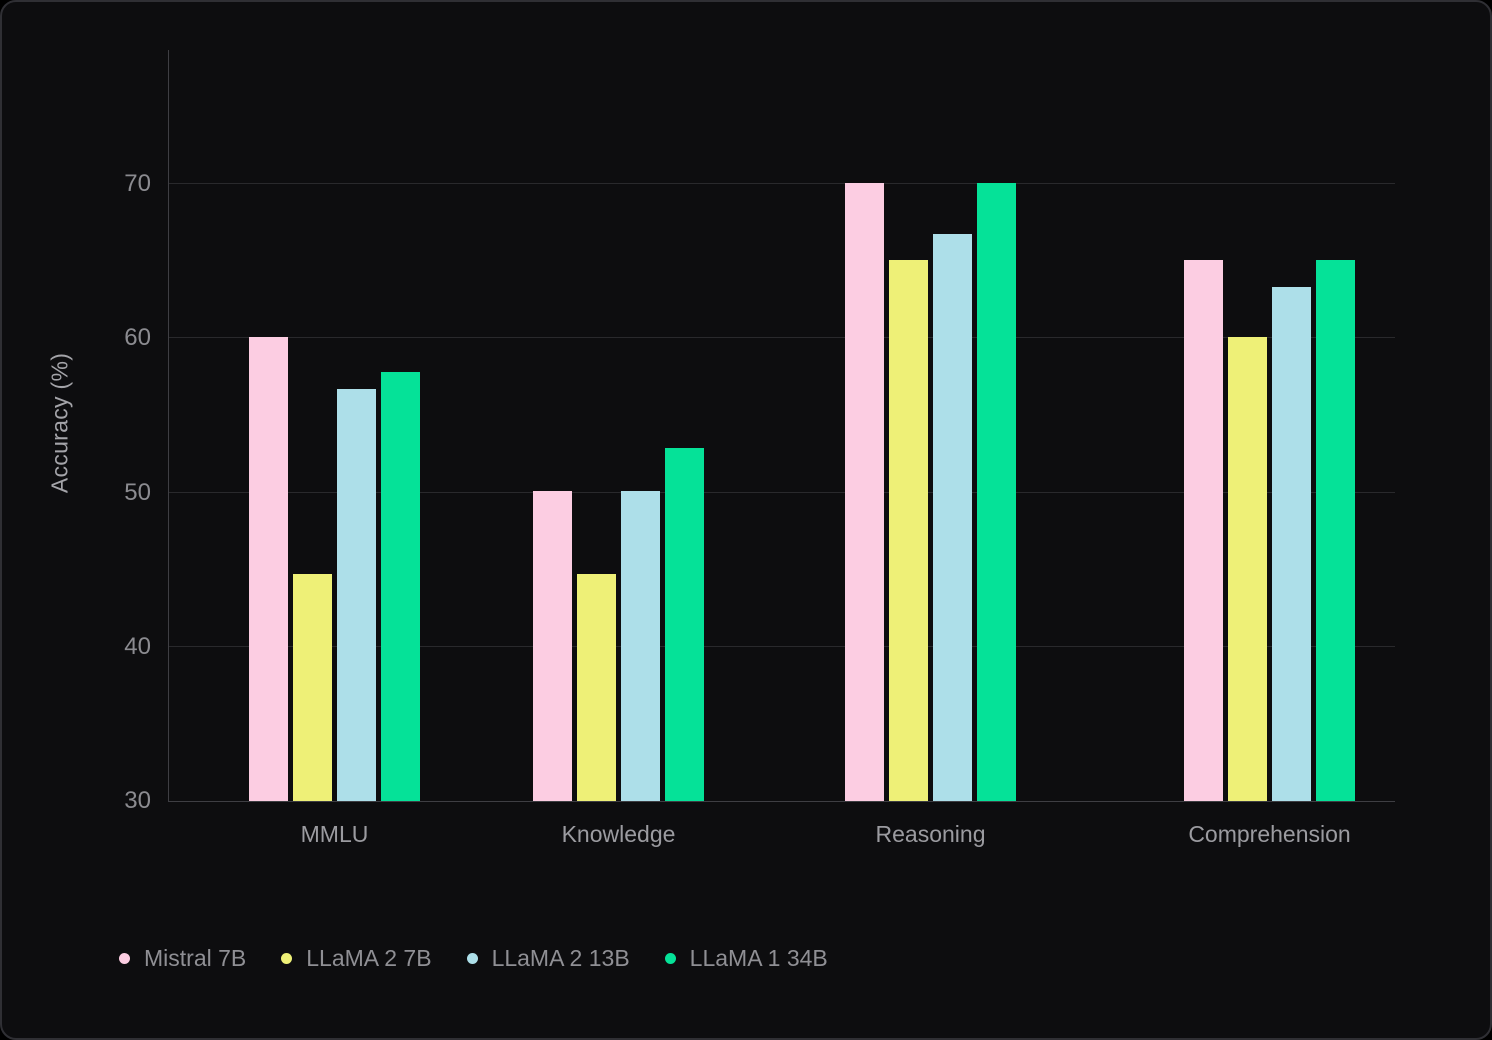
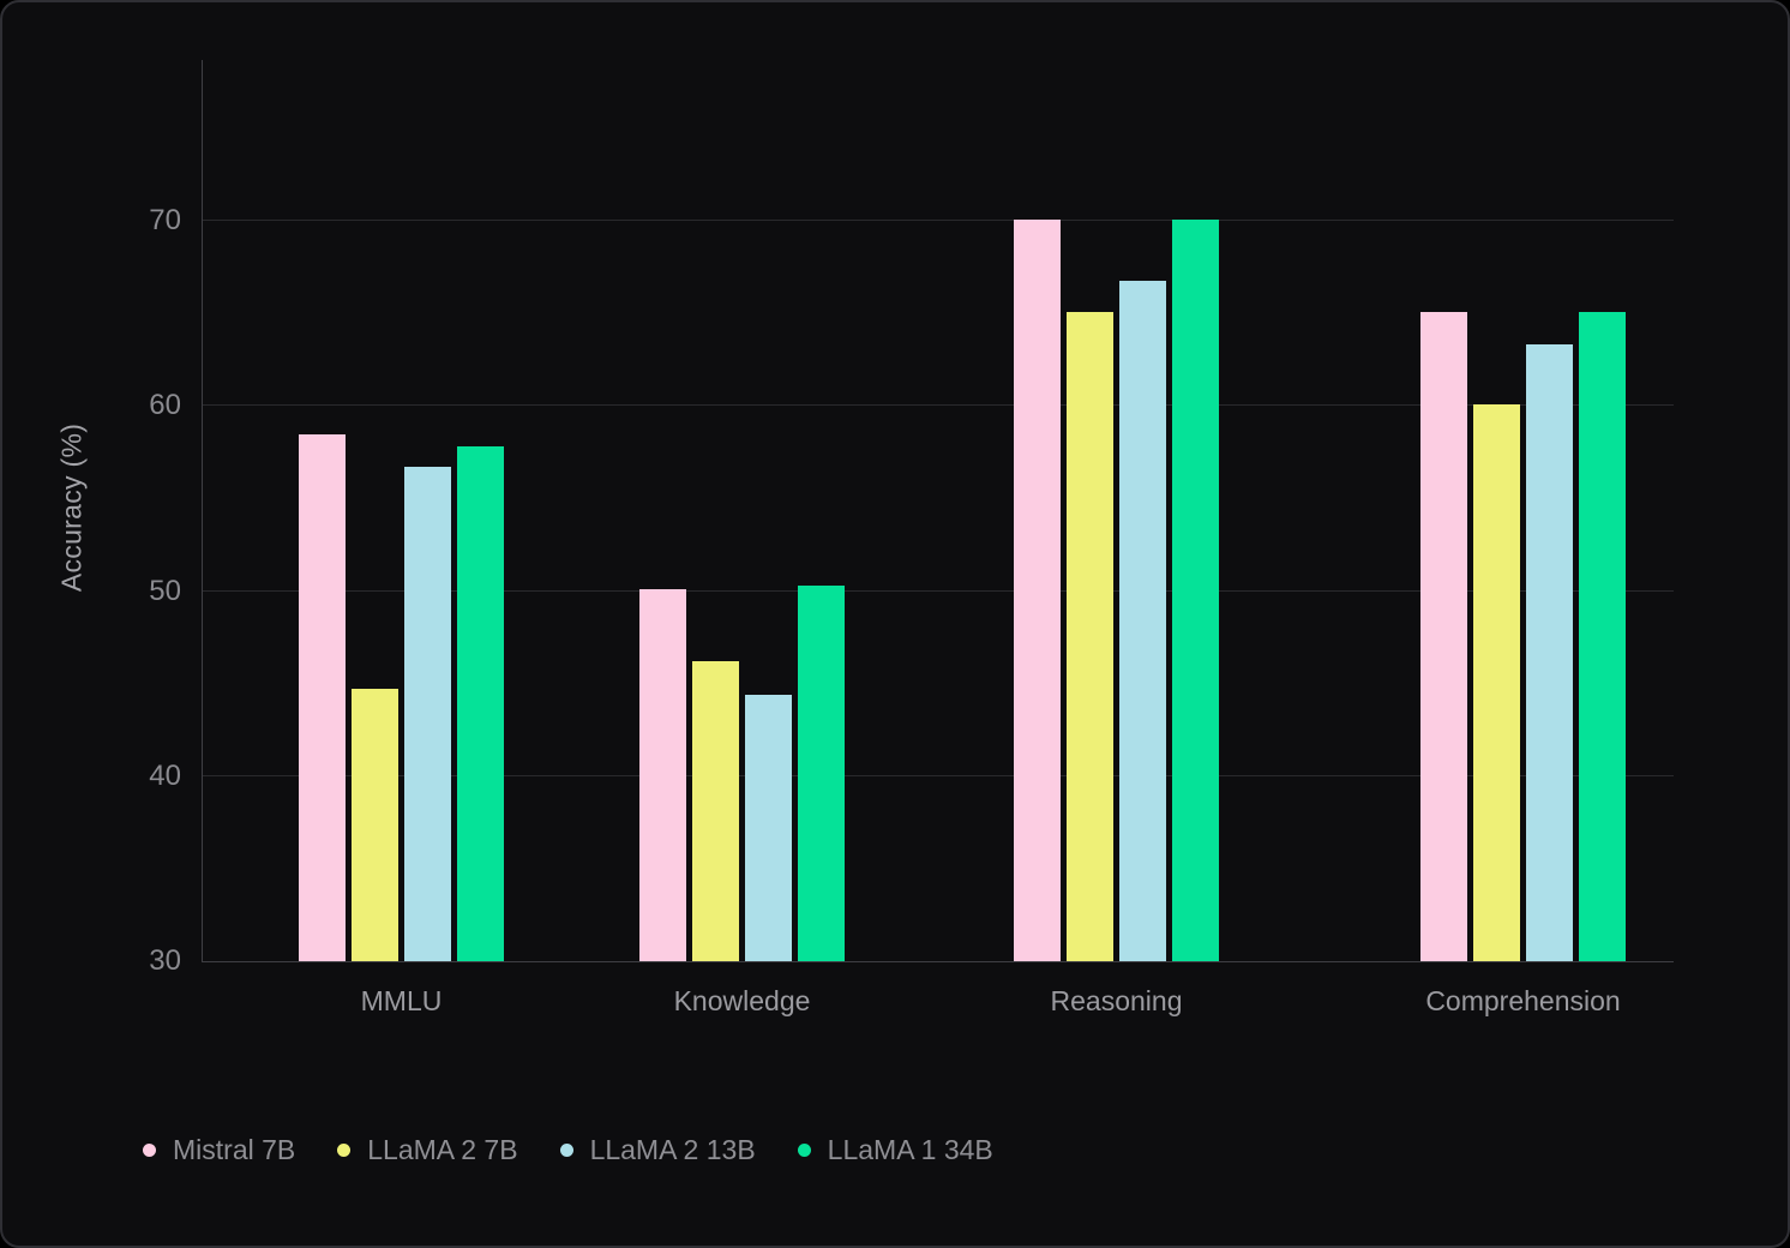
Mistral 7B/MMLU: 60.1 -> 58.5
LLaMA 2 7B/Knowledge: 44.7 -> 46.2
LLaMA 2 13B/Knowledge: 50.1 -> 44.4
LLaMA 1 34B/Knowledge: 52.9 -> 50.3
